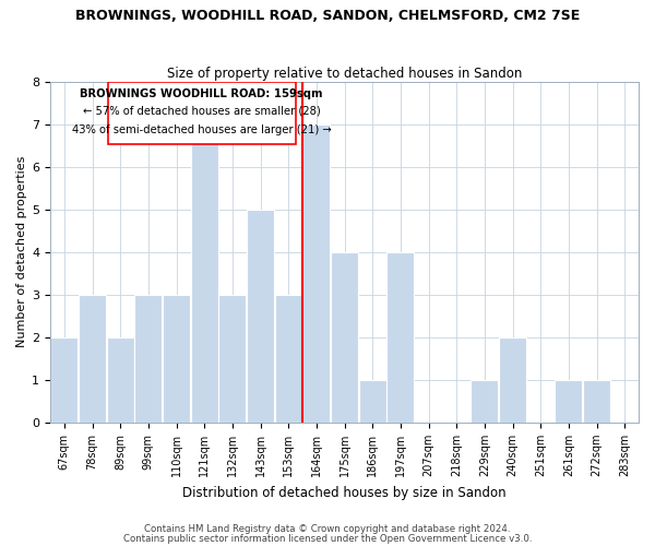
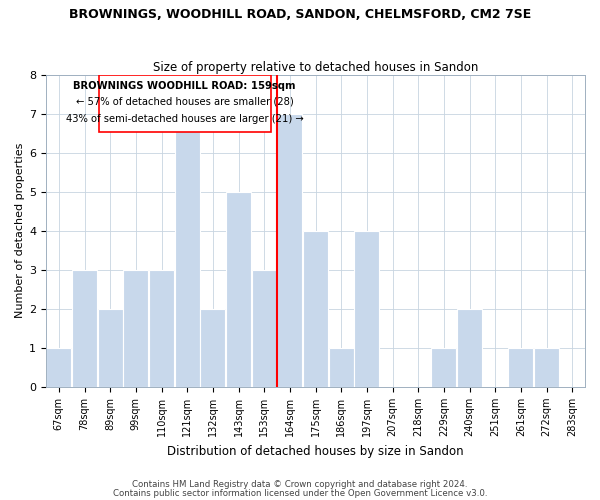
67sqm: 2 -> 1
132sqm: 3 -> 2
